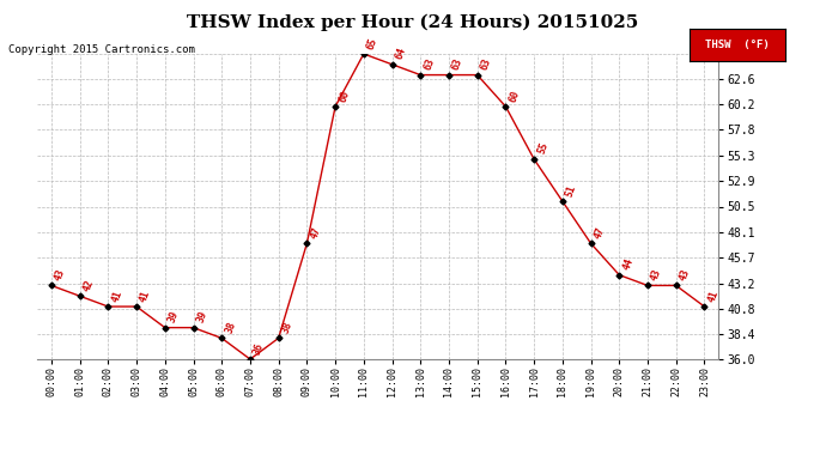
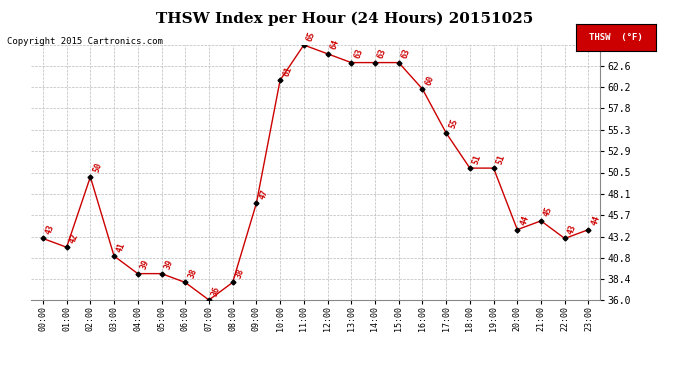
02:00: 41 -> 50
10:00: 60 -> 61
19:00: 47 -> 51
21:00: 43 -> 45
23:00: 41 -> 44
